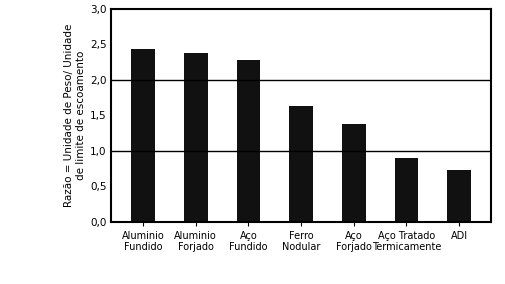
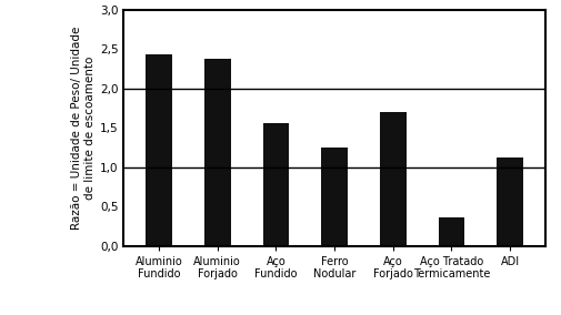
Aço Fundido: 2,28 -> 1,56
Ferro Nodular: 1,63 -> 1,24
Aço Forjado: 1,38 -> 1,70
Aço Tratado Termicamente: 0,90 -> 0,36
ADI: 0,73 -> 1,12
